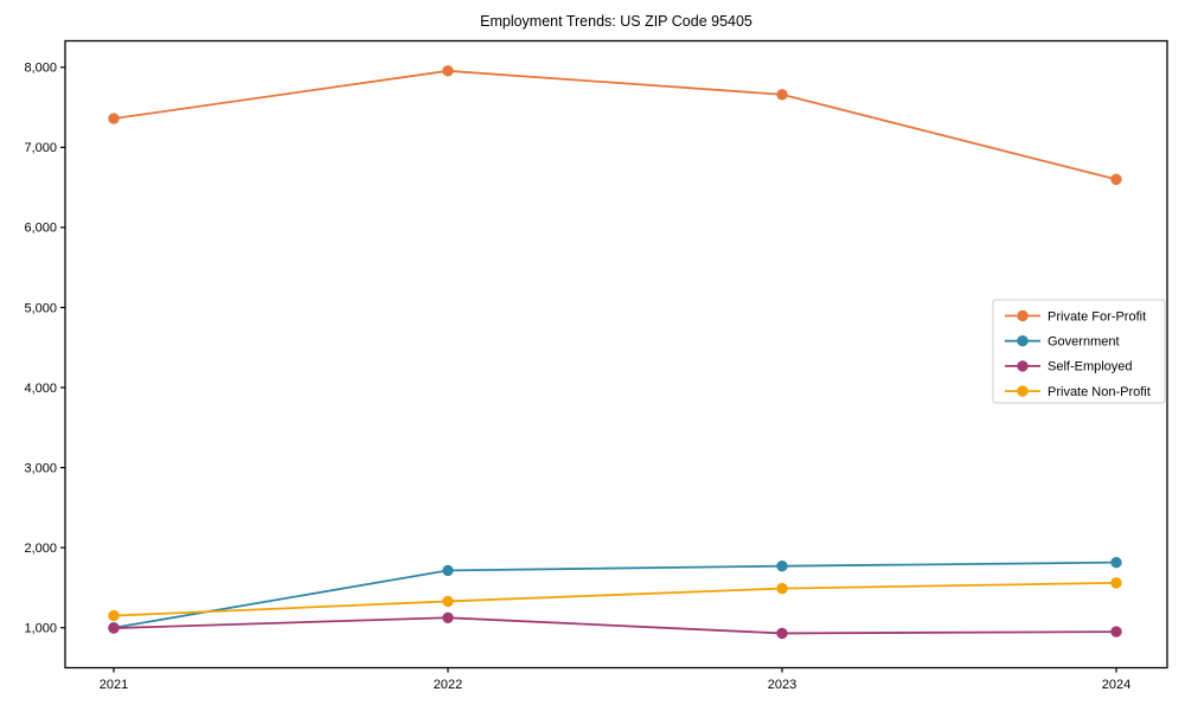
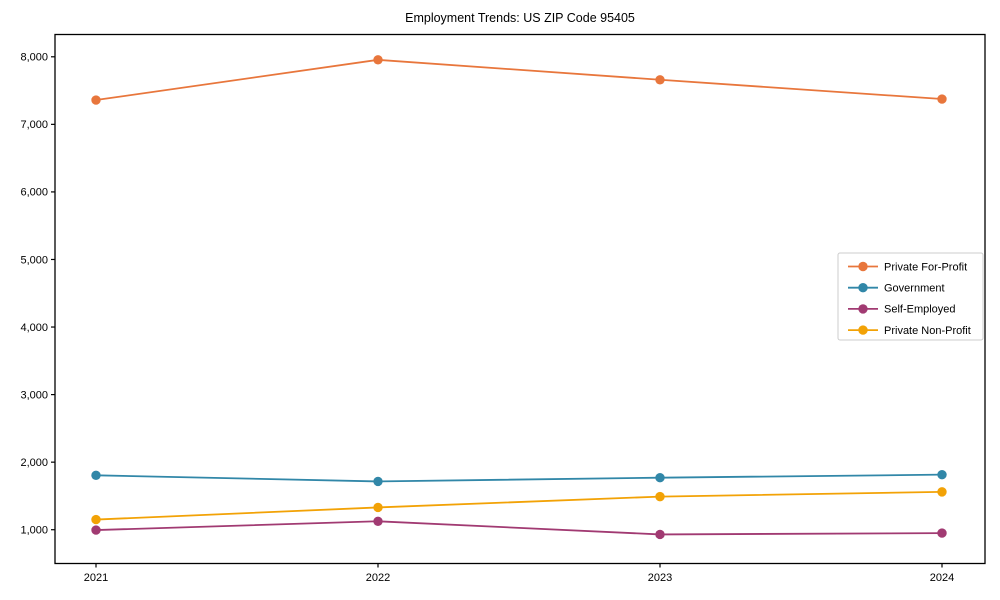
Government/2021: 1000 -> 1800
Private For-Profit/2024: 6600 -> 7400
